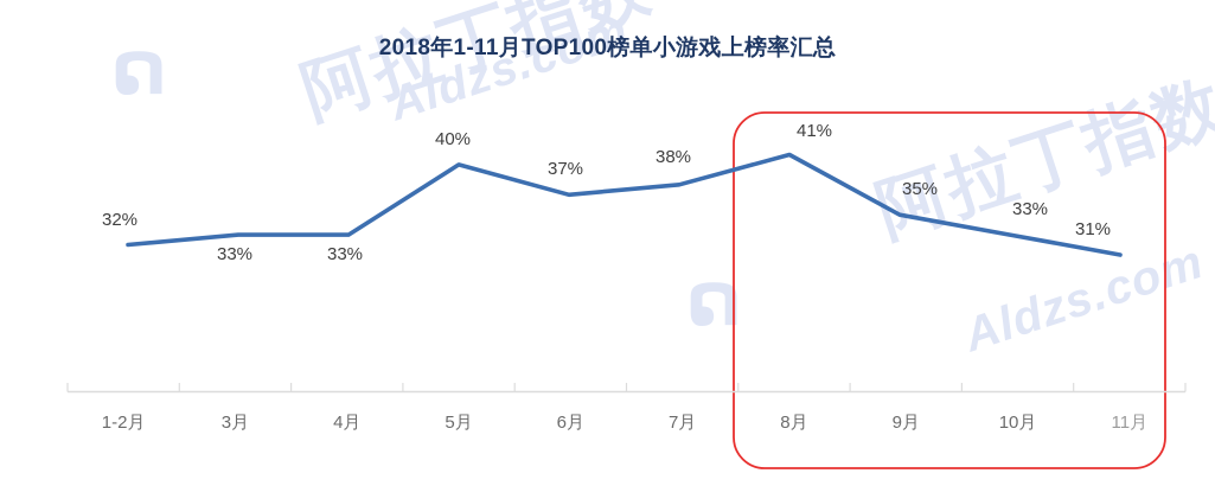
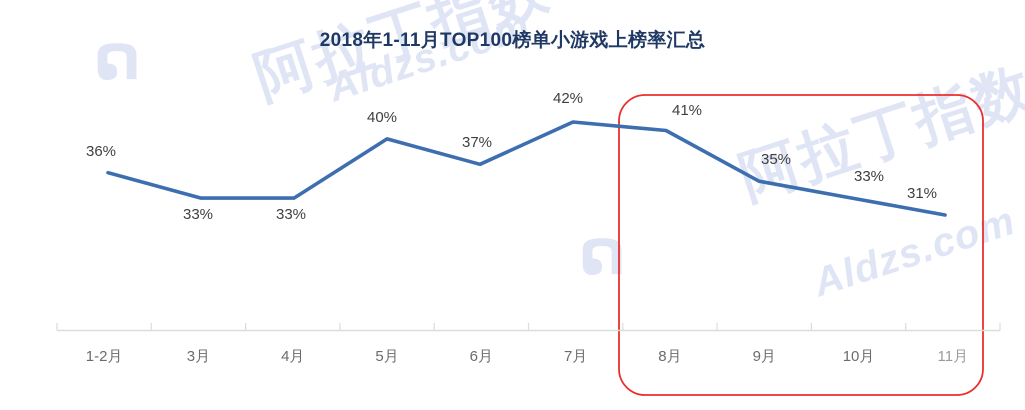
1-2月: 32% -> 36%
7月: 38% -> 42%
